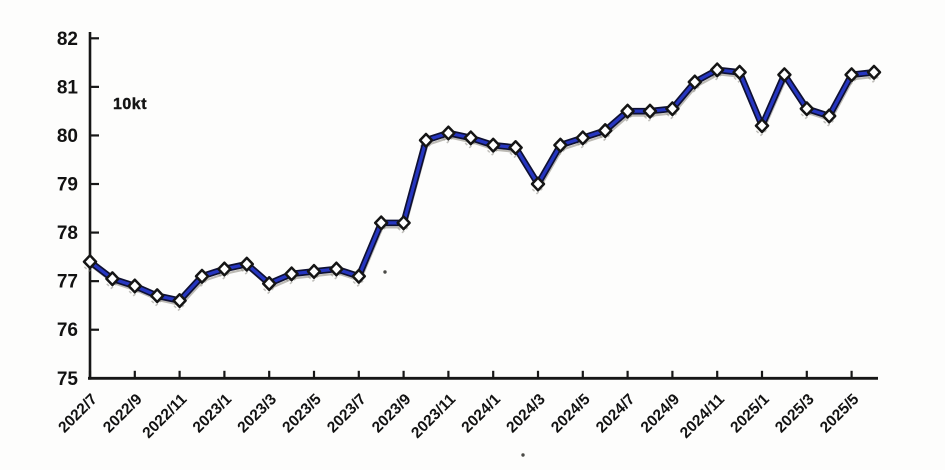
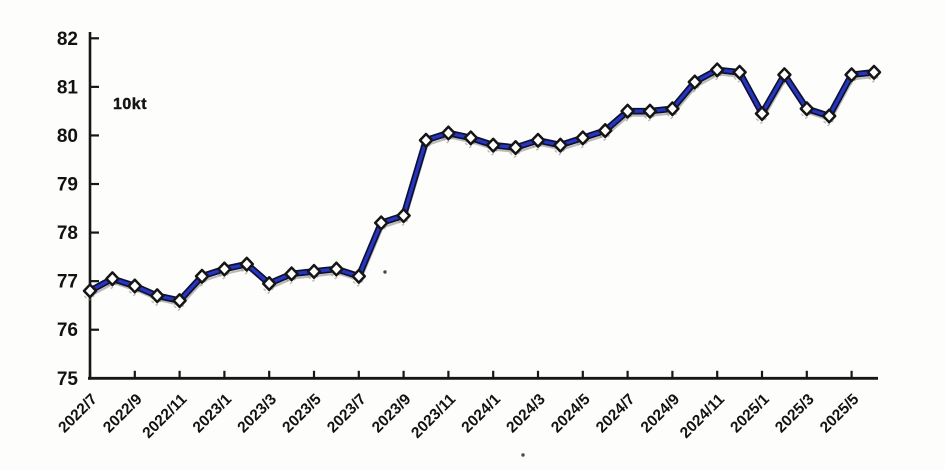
2022/7: 77.4 -> 76.8
2023/9: 78.2 -> 78.3
2024/3: 79.0 -> 79.9
2025/1: 80.2 -> 80.5
